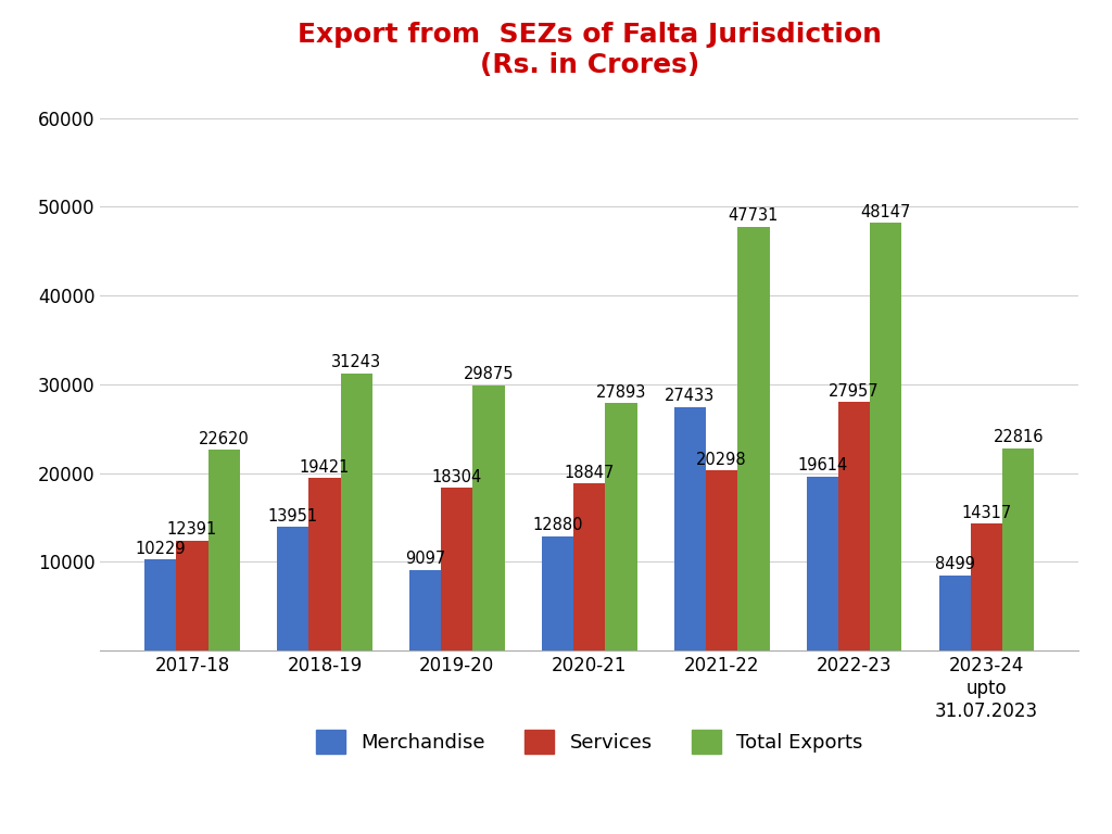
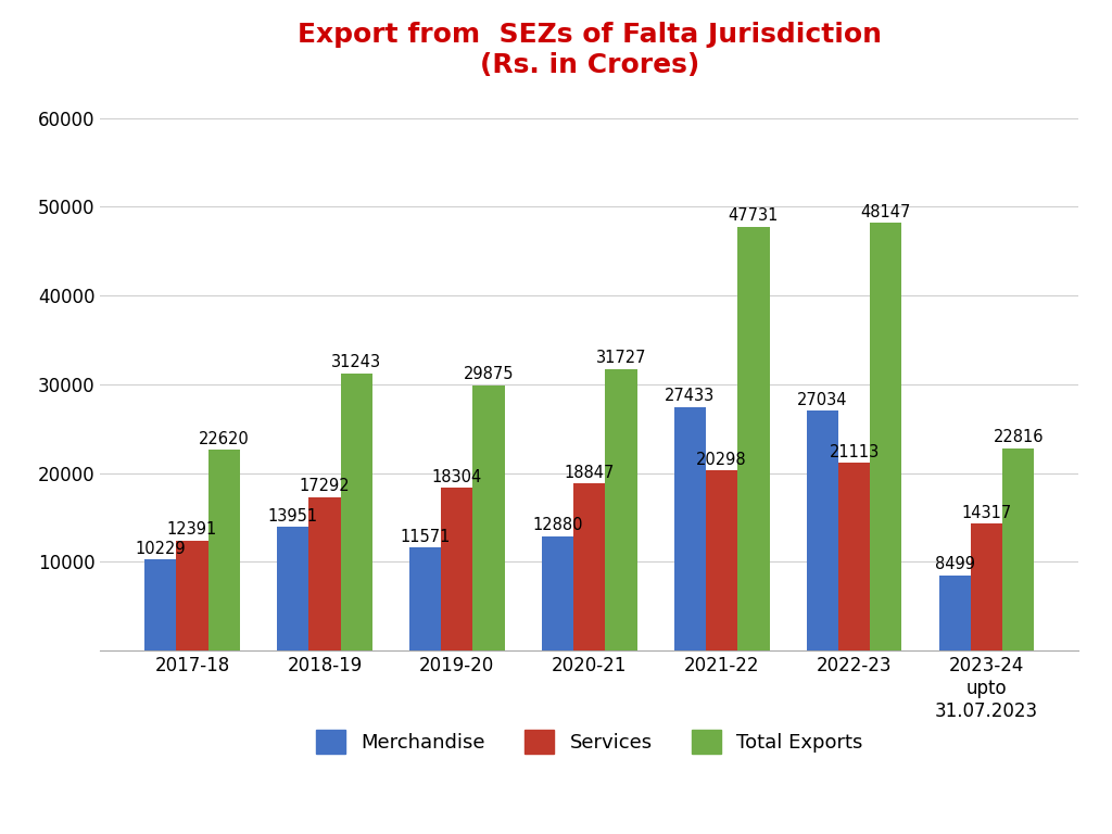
Services/2018-19: 19421 -> 17292
Merchandise/2019-20: 9097 -> 11571
Total Exports/2020-21: 27893 -> 31727
Merchandise/2022-23: 19614 -> 27034
Services/2022-23: 27957 -> 21113
